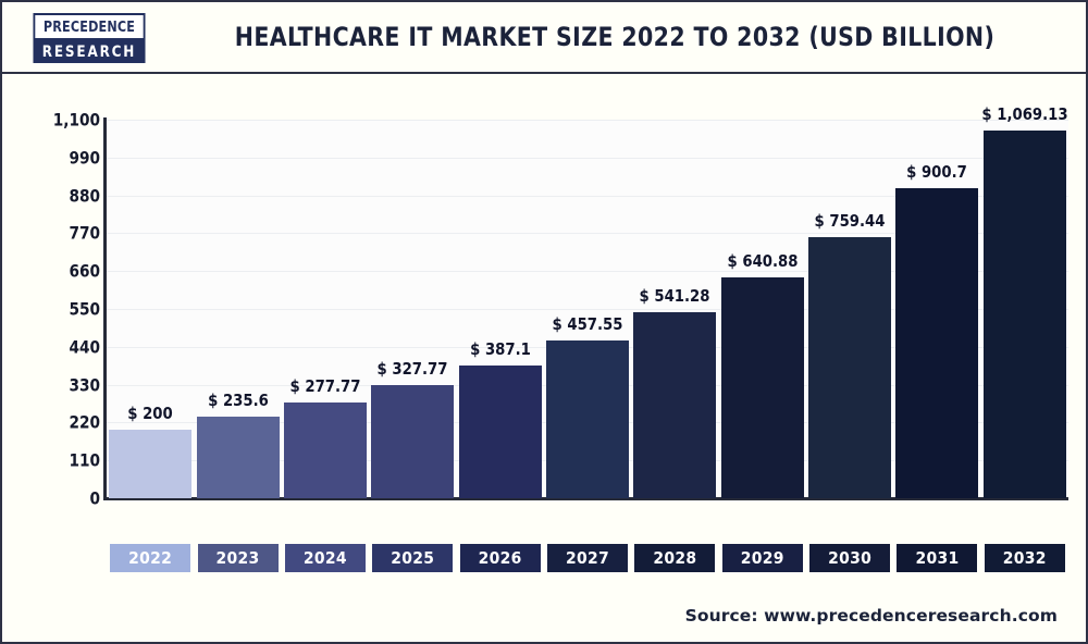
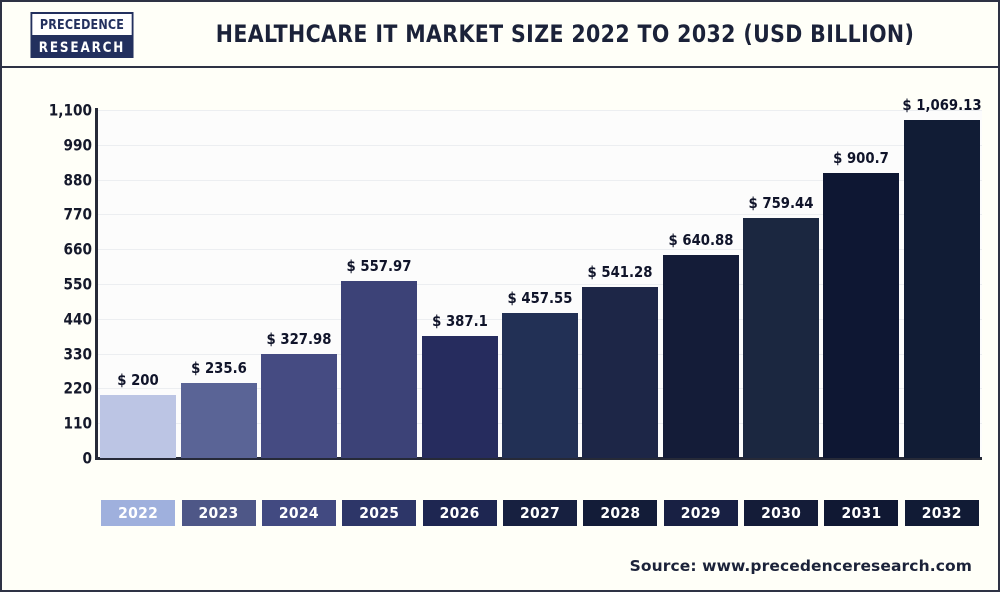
2024: 277.77 -> 327.98
2025: 327.77 -> 557.97
